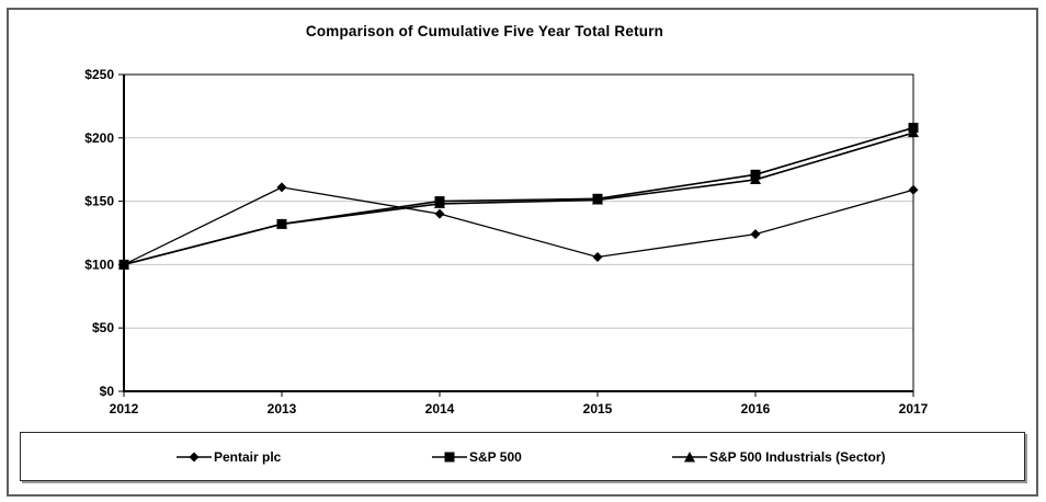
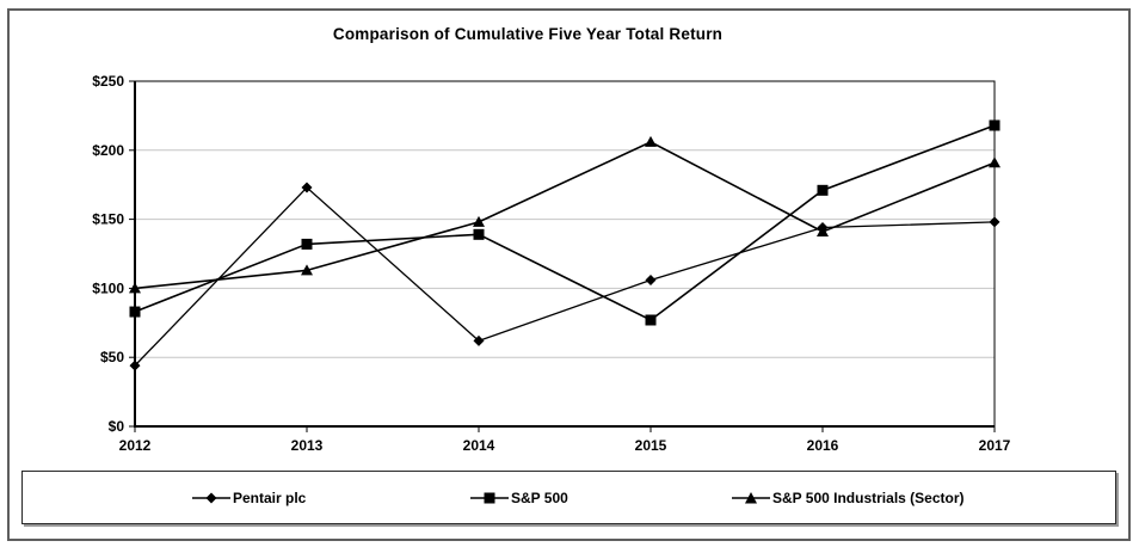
Pentair plc/2012: $100 -> $44
S&P 500/2012: $100 -> $83
Pentair plc/2013: $161 -> $173
S&P 500 Industrials (Sector)/2013: $132 -> $113
Pentair plc/2014: $140 -> $62
S&P 500/2014: $150 -> $139
S&P 500/2015: $152 -> $77
S&P 500 Industrials (Sector)/2015: $151 -> $206
Pentair plc/2016: $124 -> $144
S&P 500 Industrials (Sector)/2016: $167 -> $141
Pentair plc/2017: $159 -> $148
S&P 500/2017: $208 -> $218
S&P 500 Industrials (Sector)/2017: $204 -> $191
